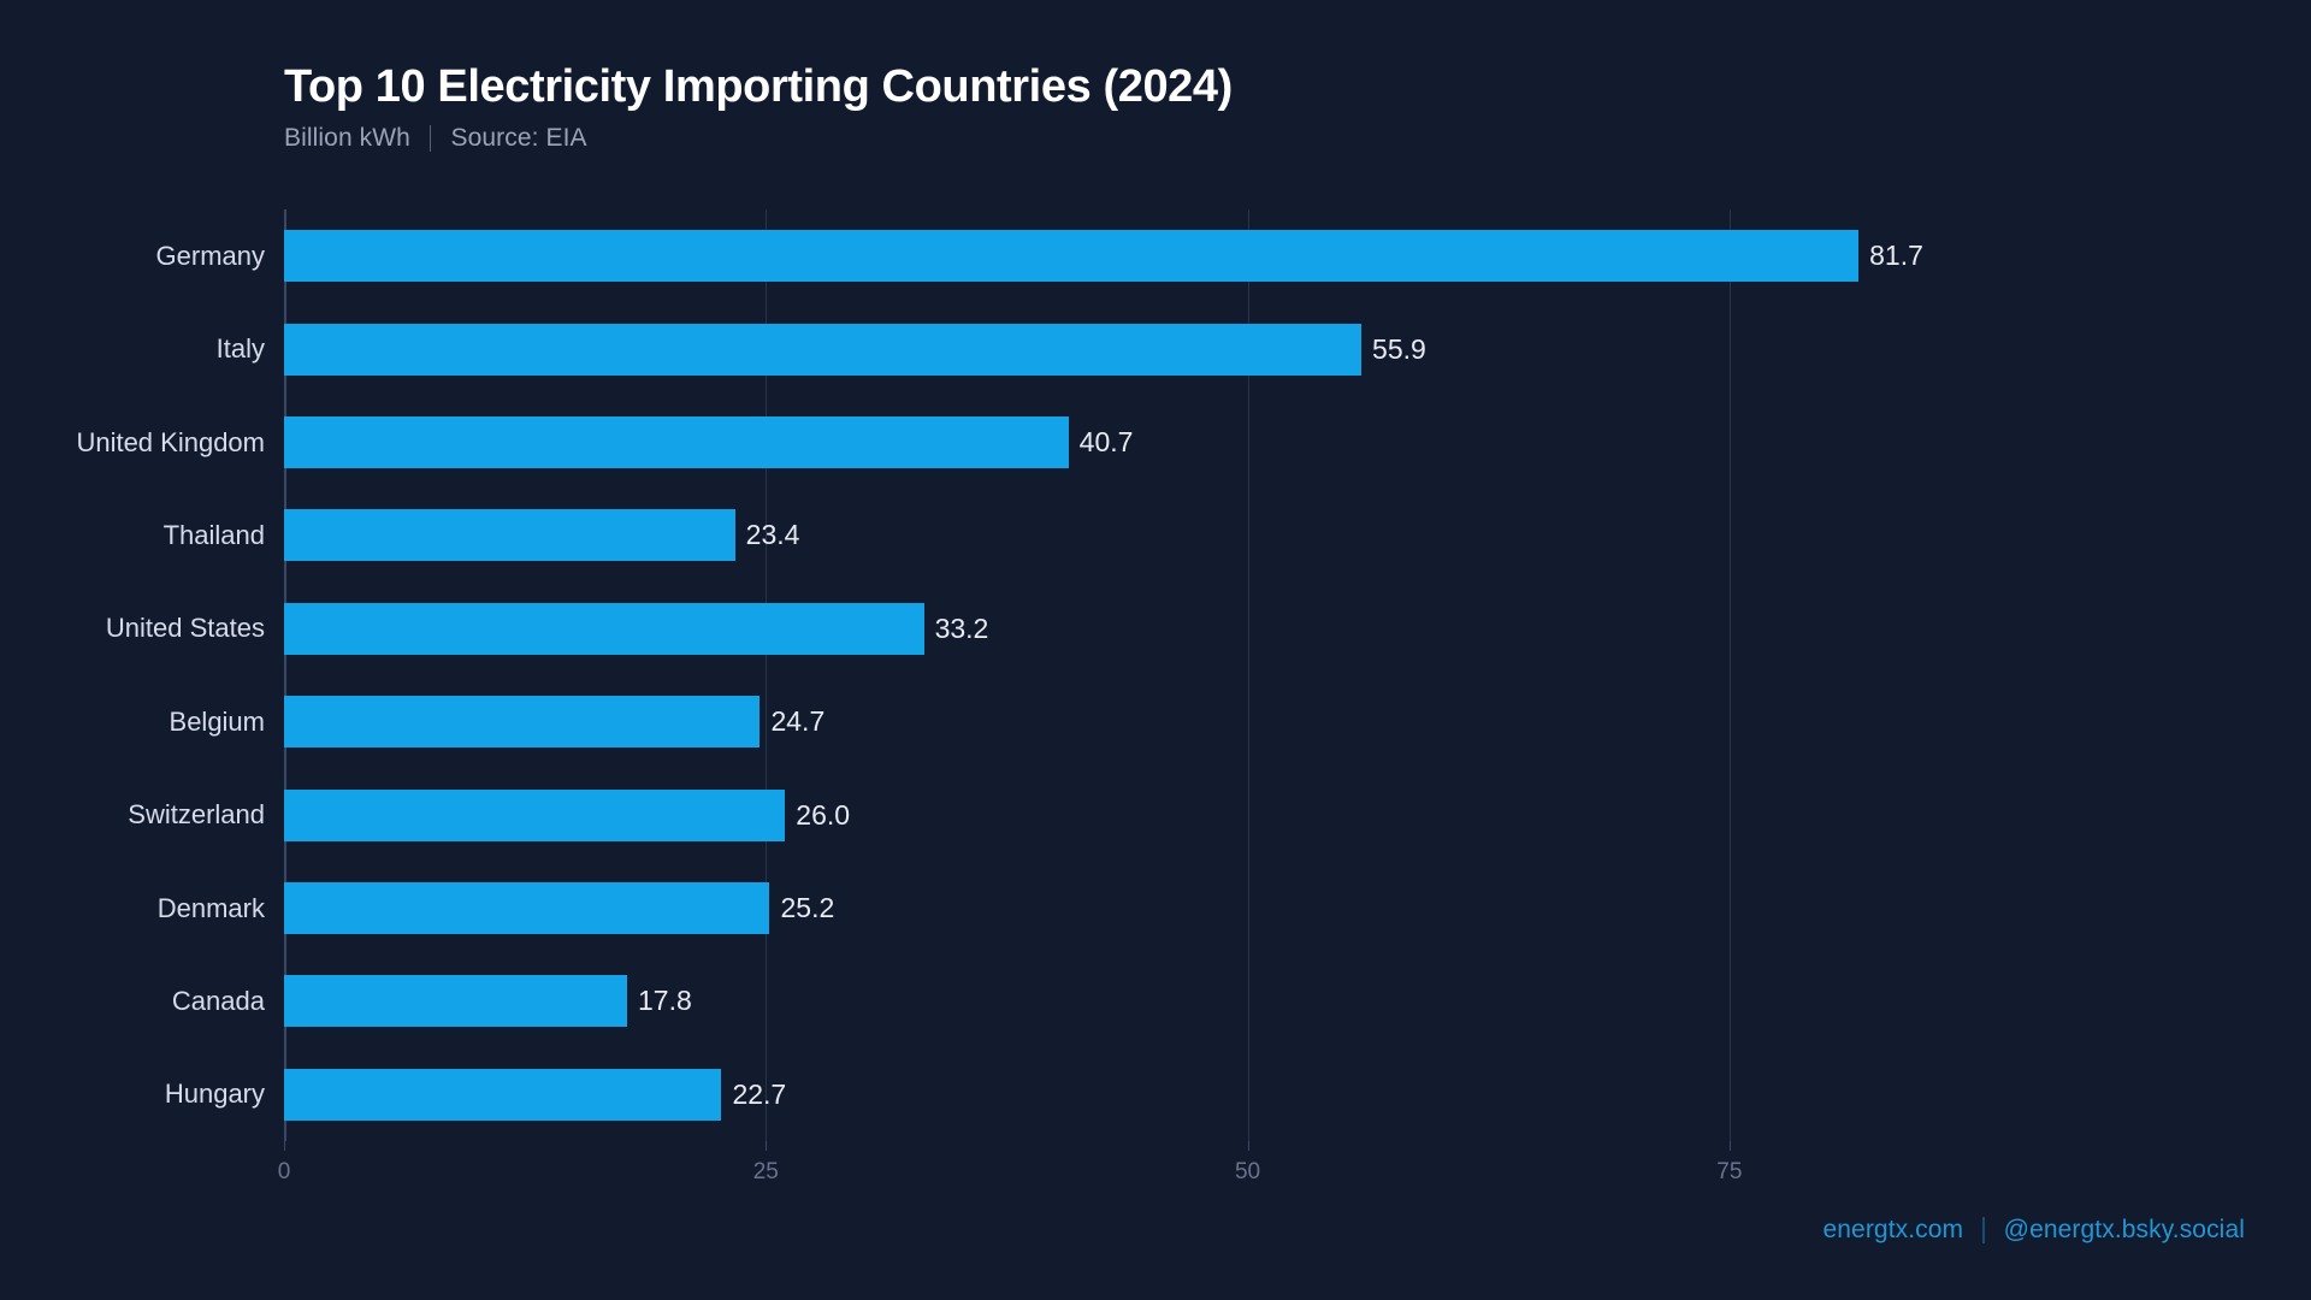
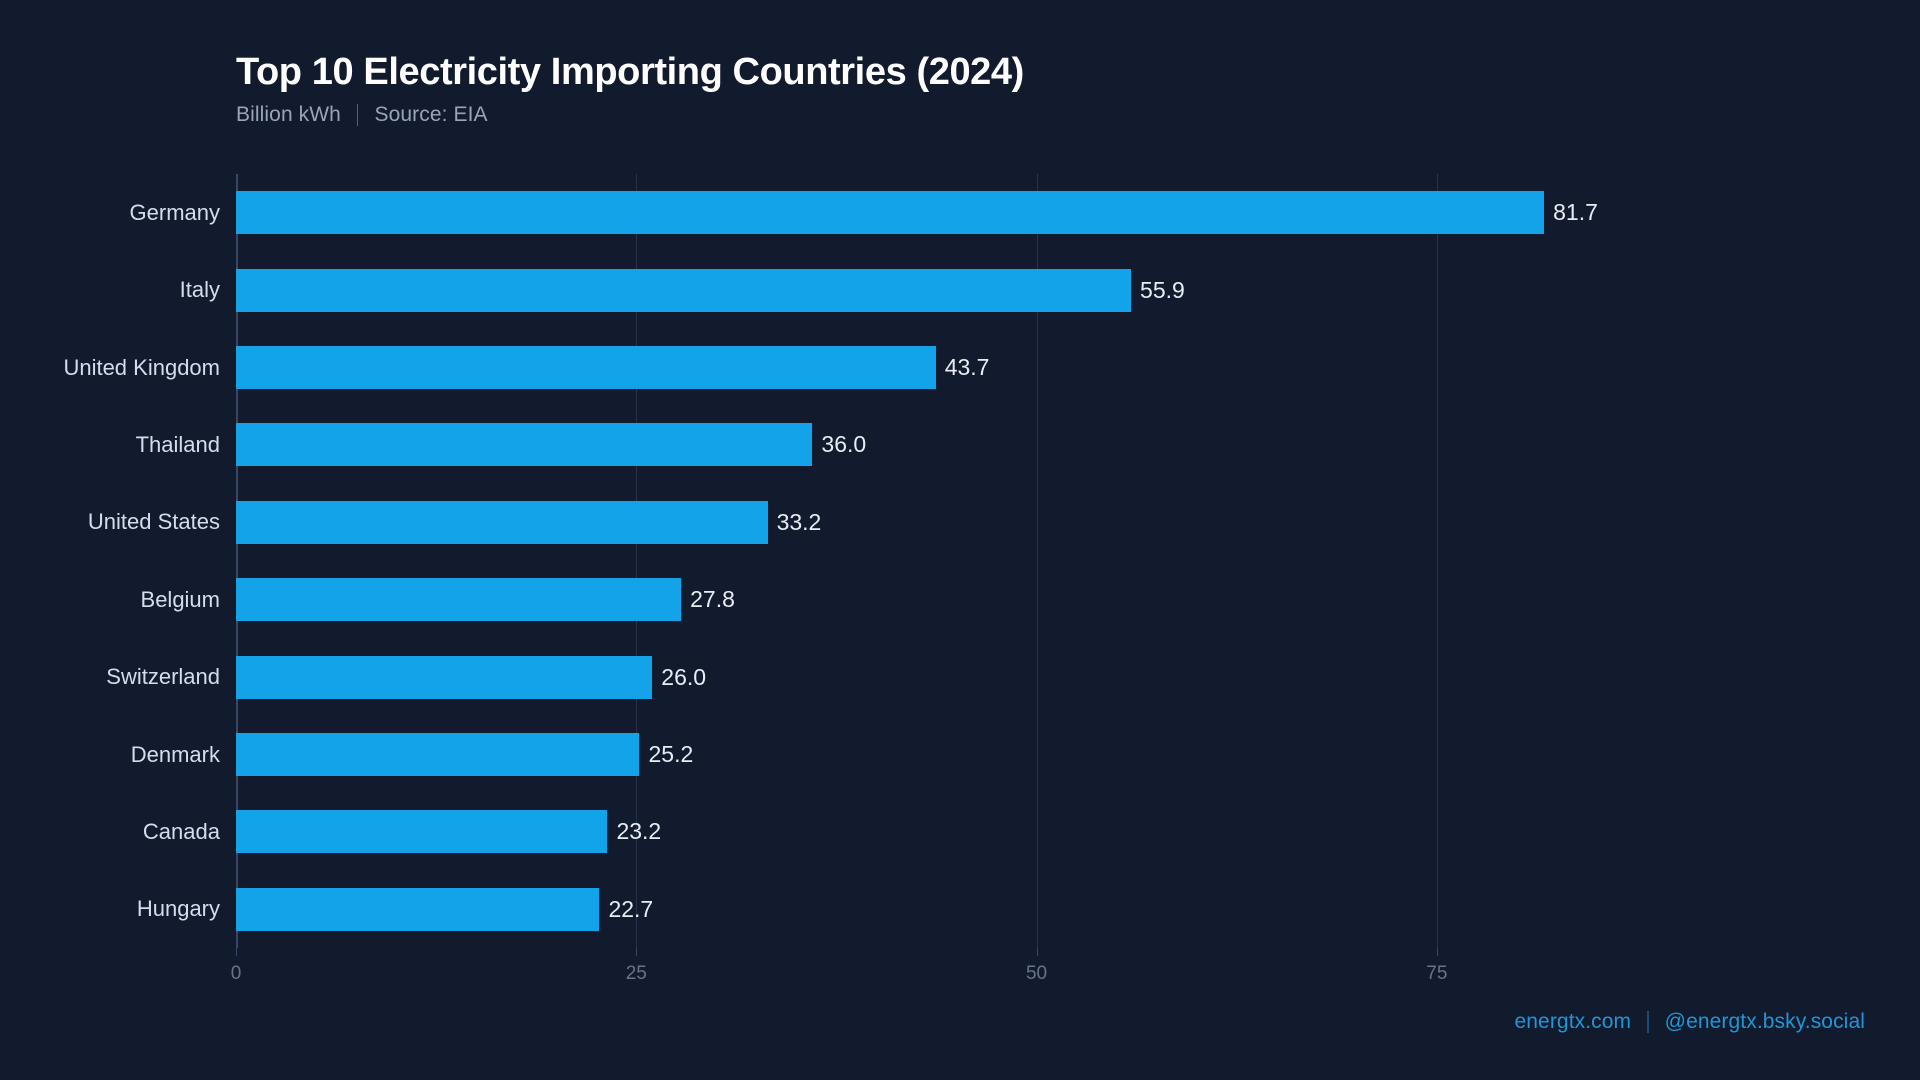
United Kingdom: 40.7 -> 43.7
Thailand: 23.4 -> 36.0
Belgium: 24.7 -> 27.8
Canada: 17.8 -> 23.2
